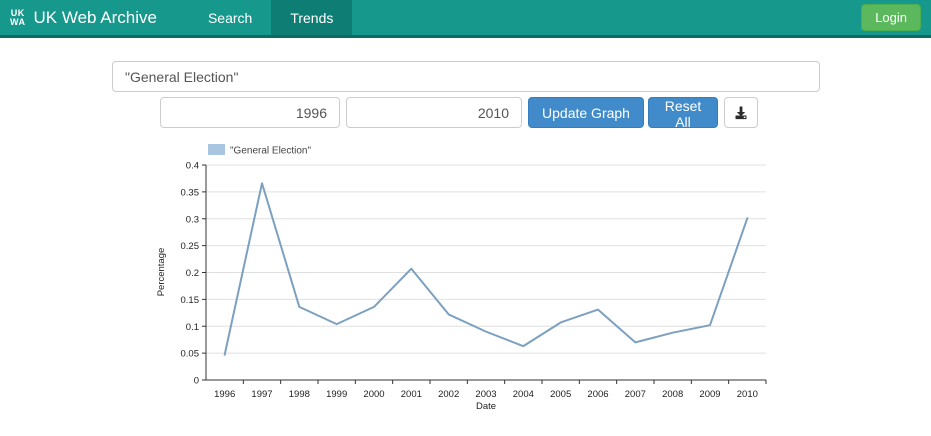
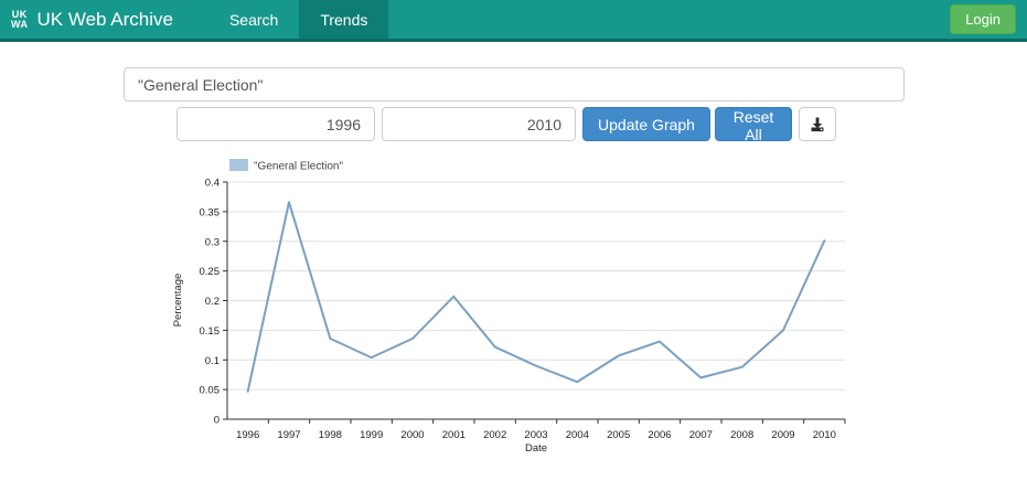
2009: 0.10 -> 0.15
